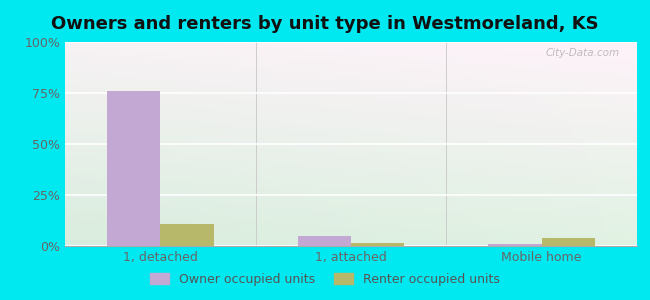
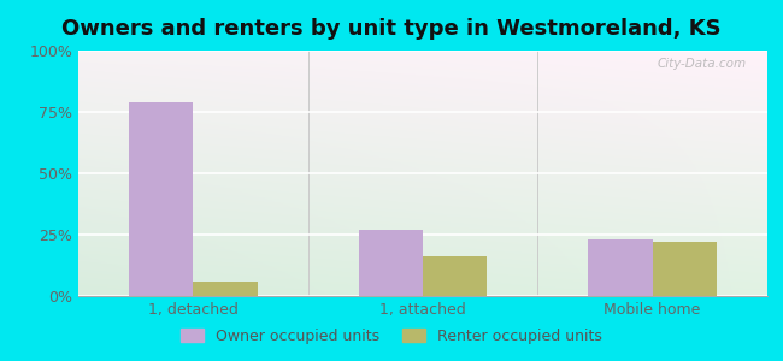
Owner occupied units/1, detached: 76% -> 79%
Renter occupied units/1, detached: 11.0% -> 6.0%
Owner occupied units/1, attached: 5% -> 27%
Renter occupied units/1, attached: 1.5% -> 16.0%
Owner occupied units/Mobile home: 1% -> 23%
Renter occupied units/Mobile home: 4.0% -> 22.0%
